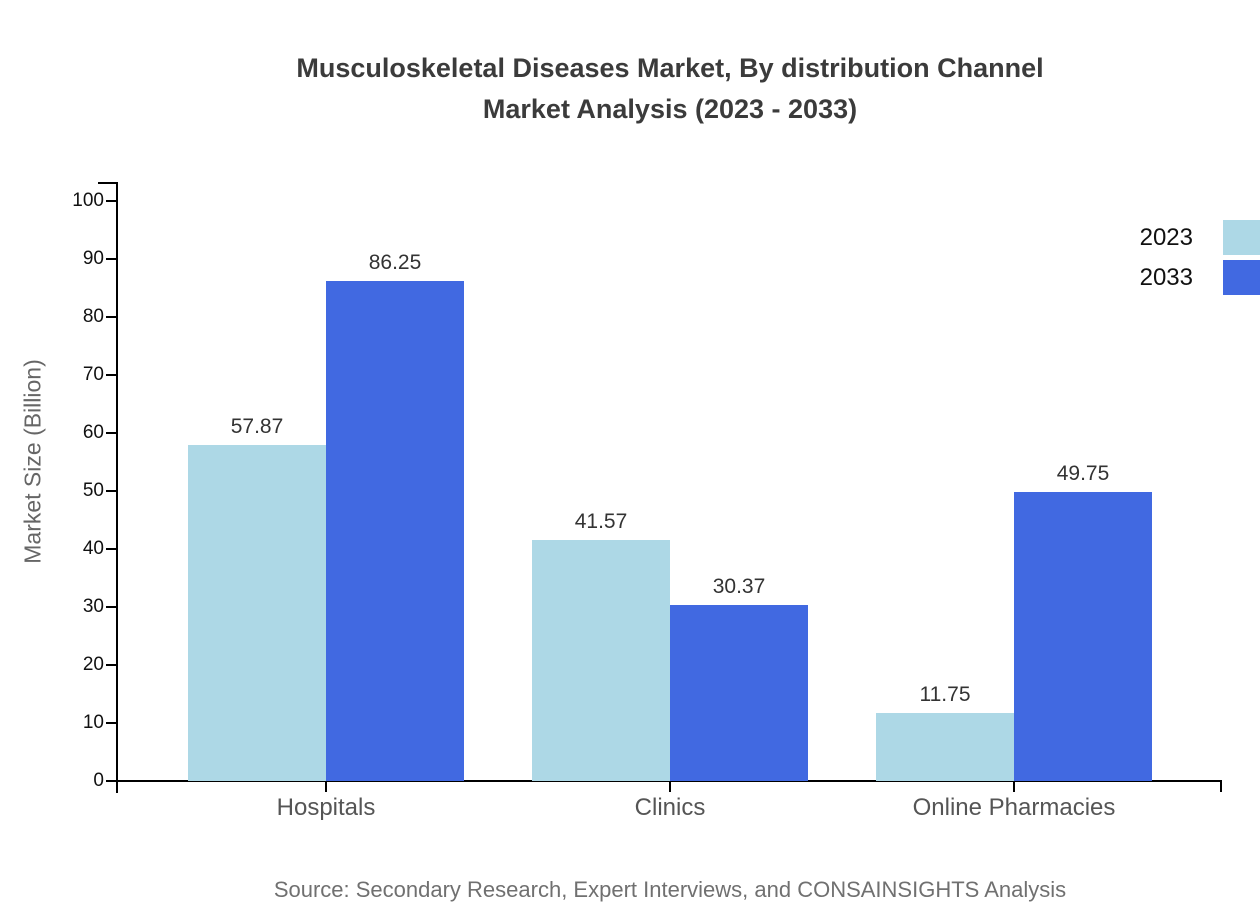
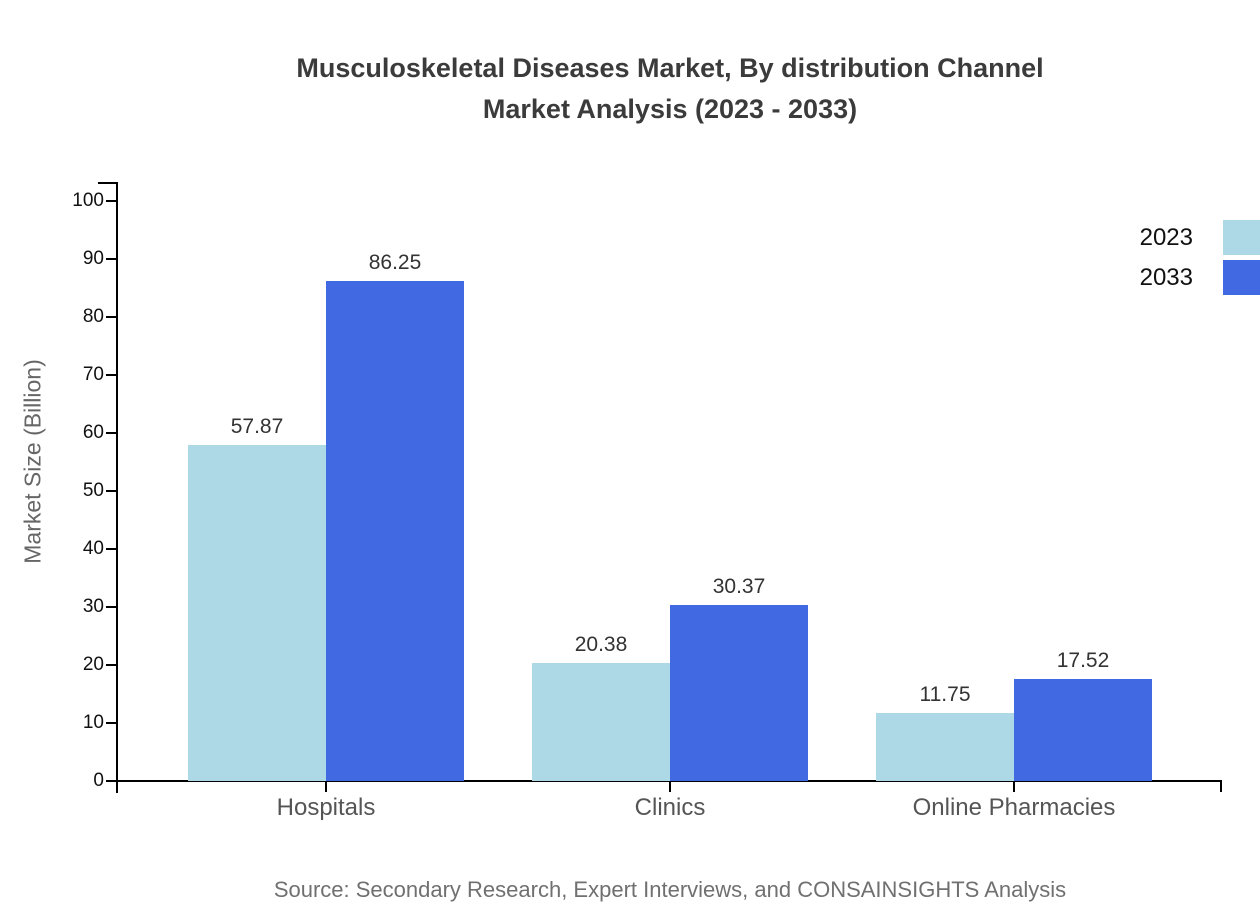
2023/Clinics: 41.57 -> 20.38
2033/Online Pharmacies: 49.75 -> 17.52
